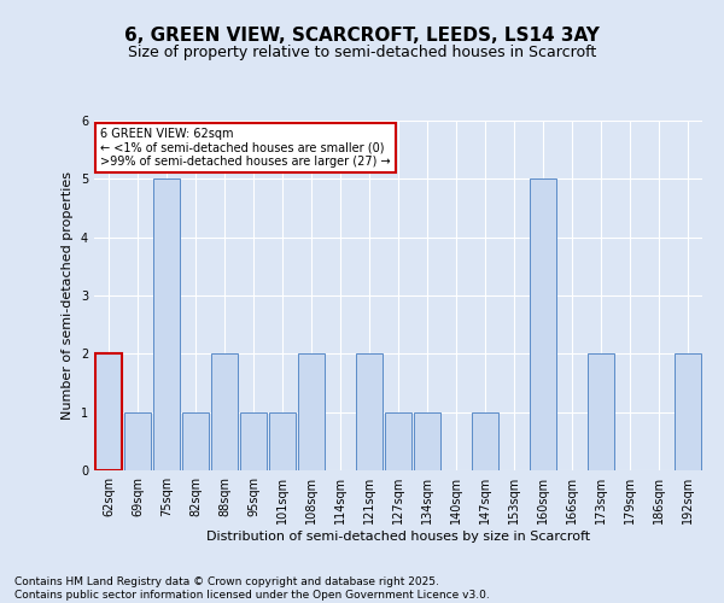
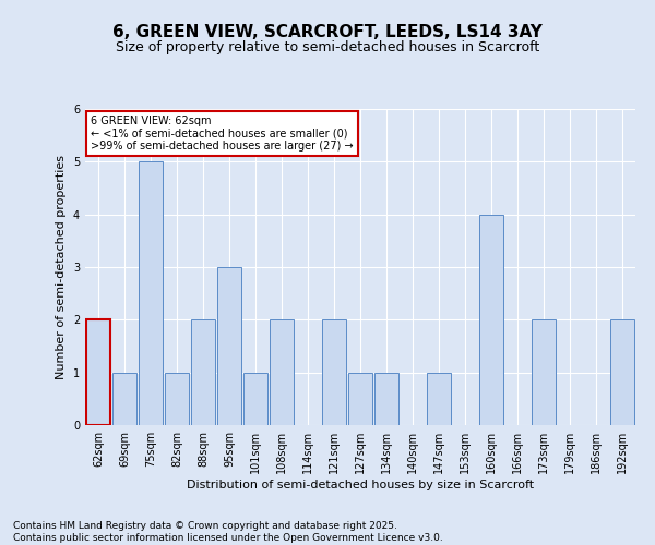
95sqm: 1 -> 3
160sqm: 5 -> 4
